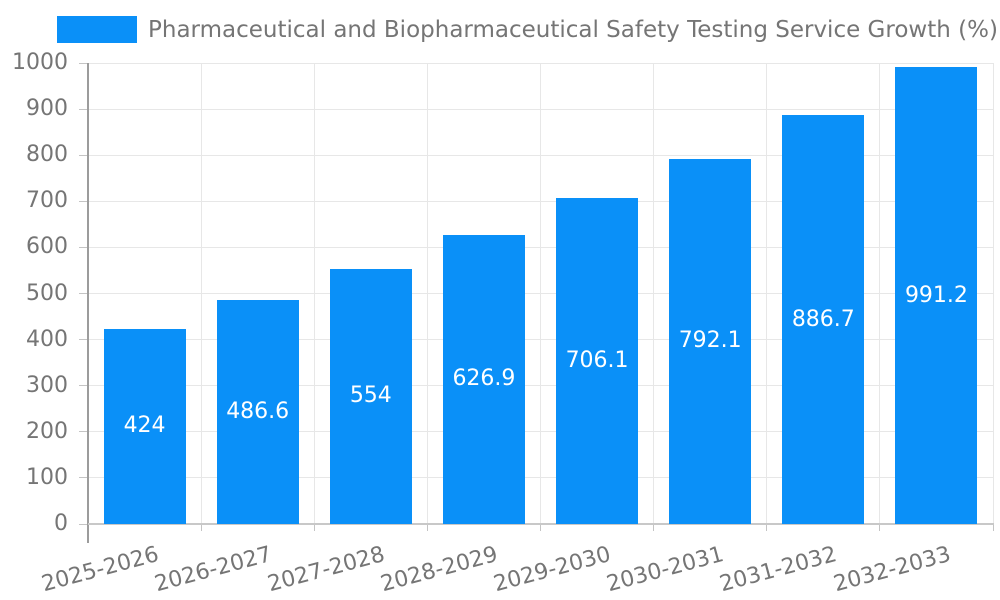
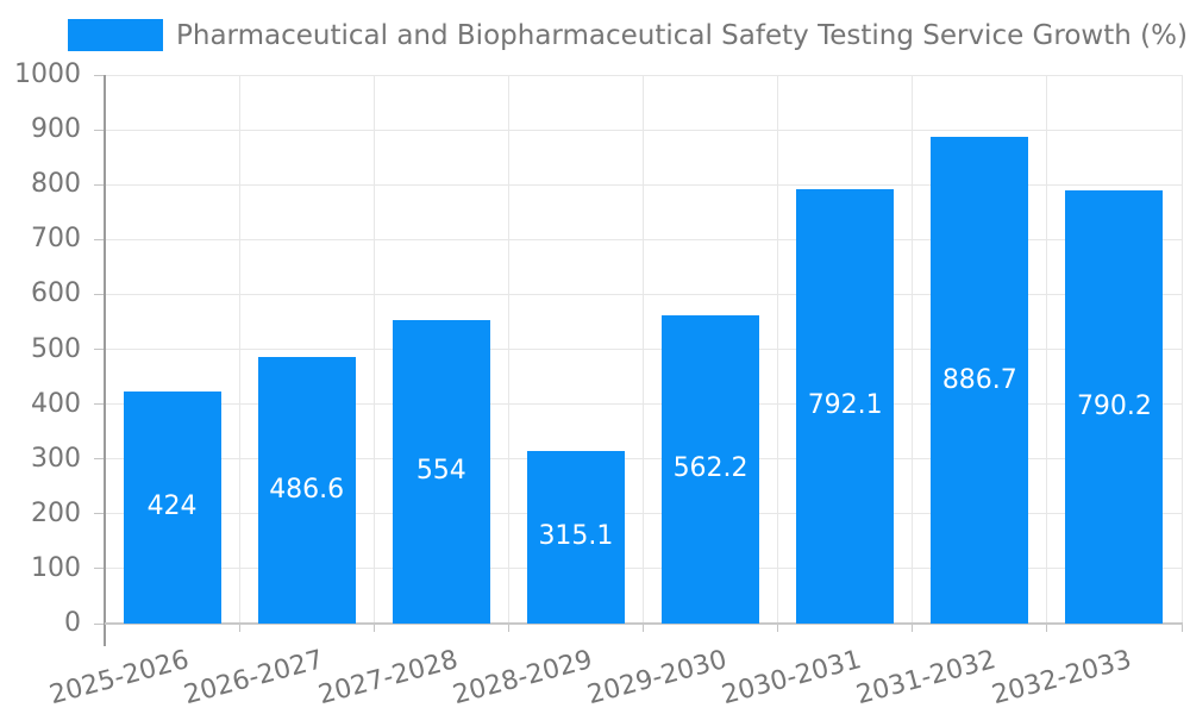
2028-2029: 626.9 -> 315.1
2029-2030: 706.1 -> 562.2
2032-2033: 991.2 -> 790.2
